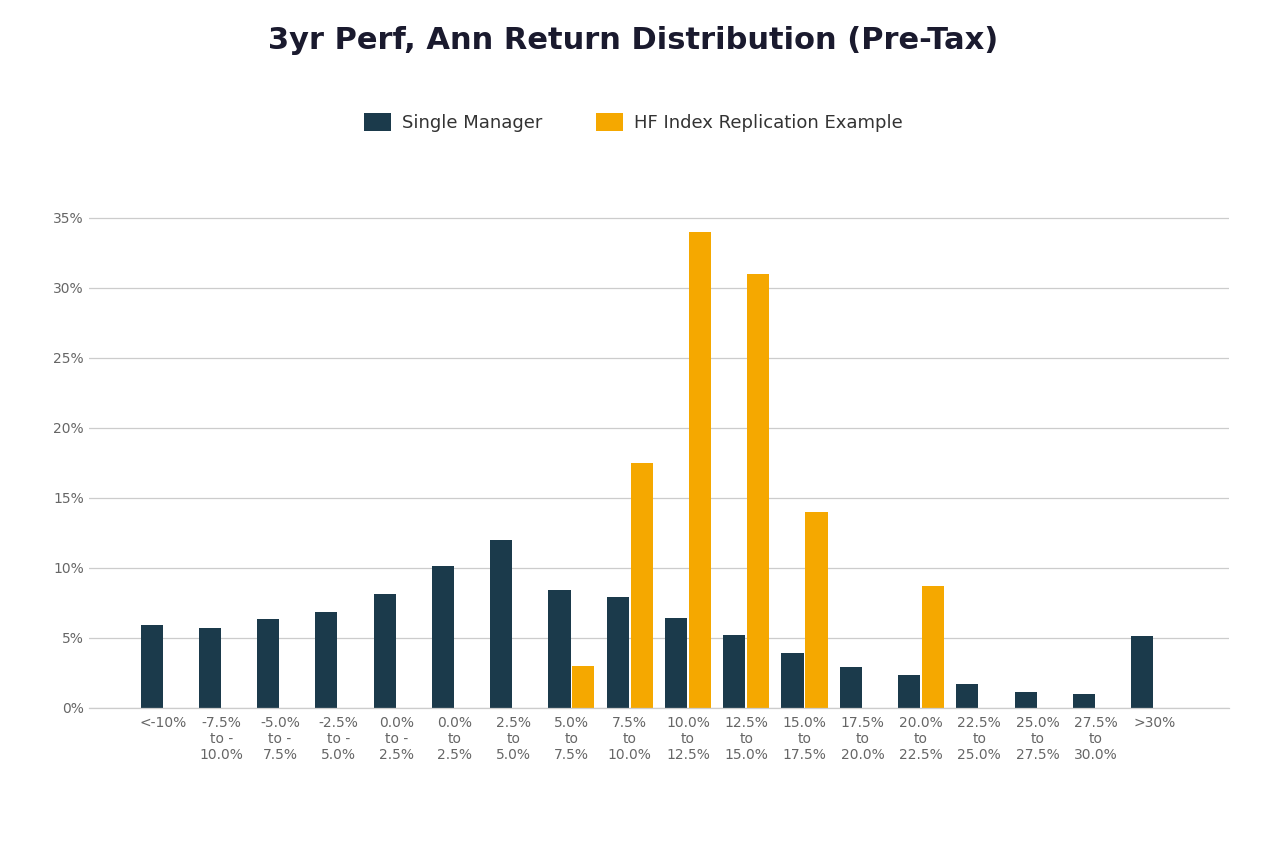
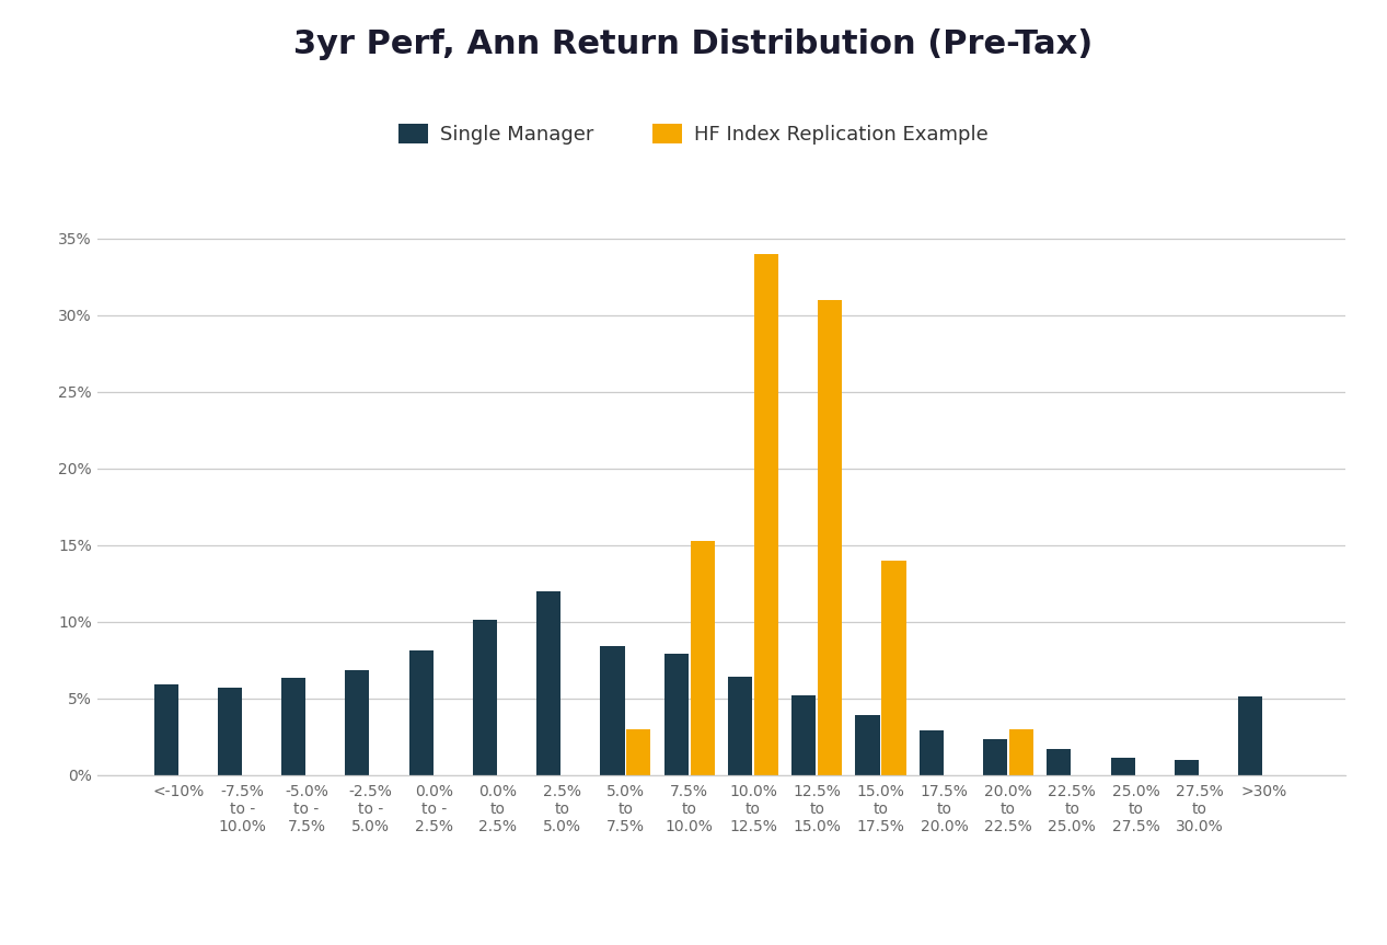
HF Index Replication Example/7.5% to 10.0%: 17.5% -> 15.3%
HF Index Replication Example/20.0% to 22.5%: 8.7% -> 3.0%
